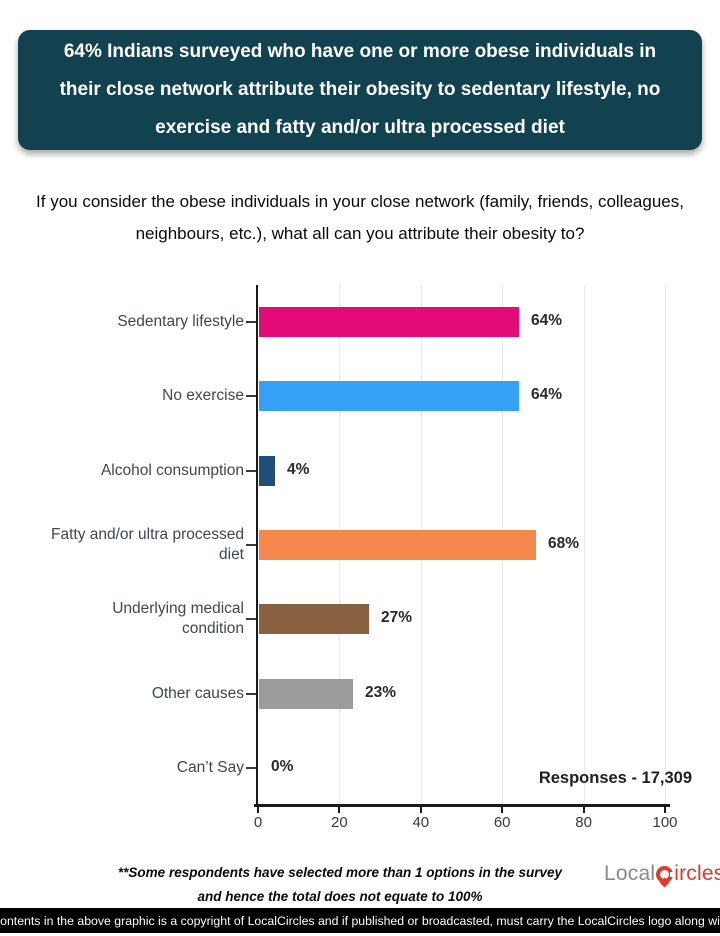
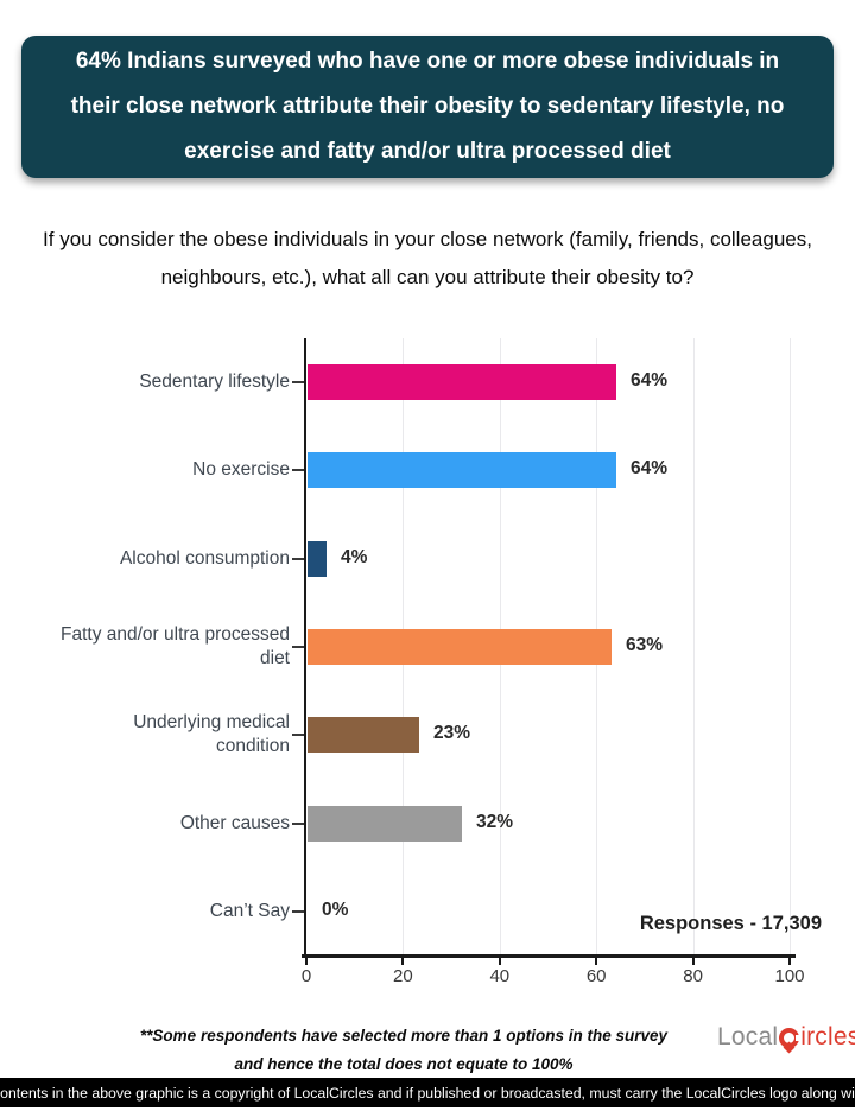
Fatty and/or ultra processed diet: 68% -> 63%
Underlying medical condition: 27% -> 23%
Other causes: 23% -> 32%
